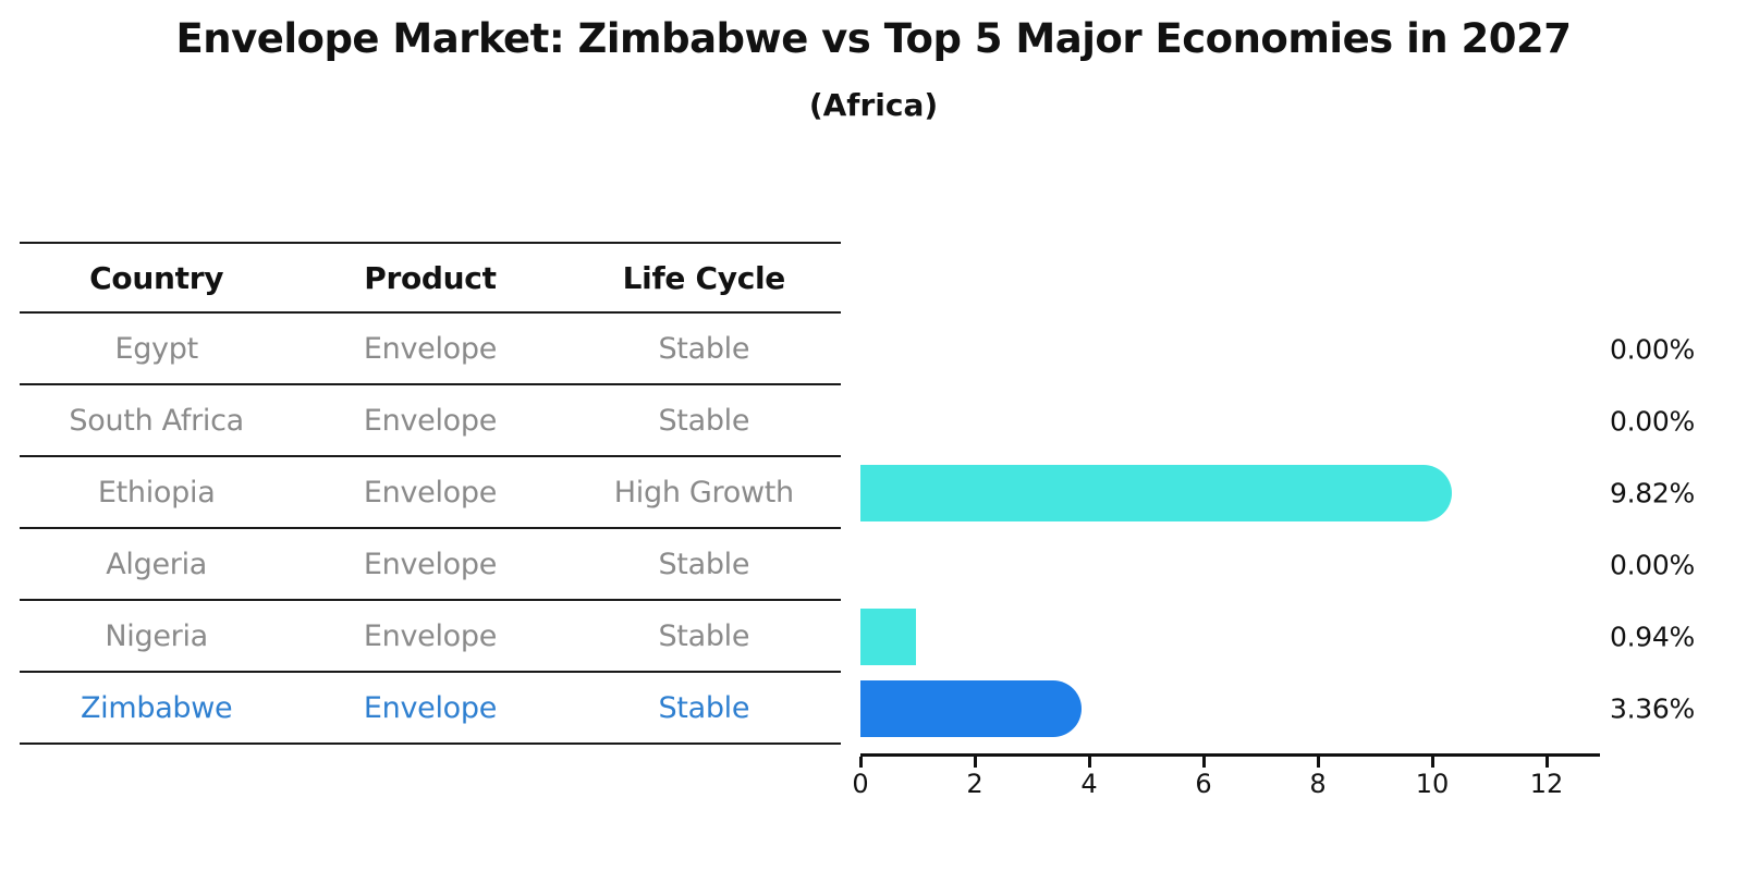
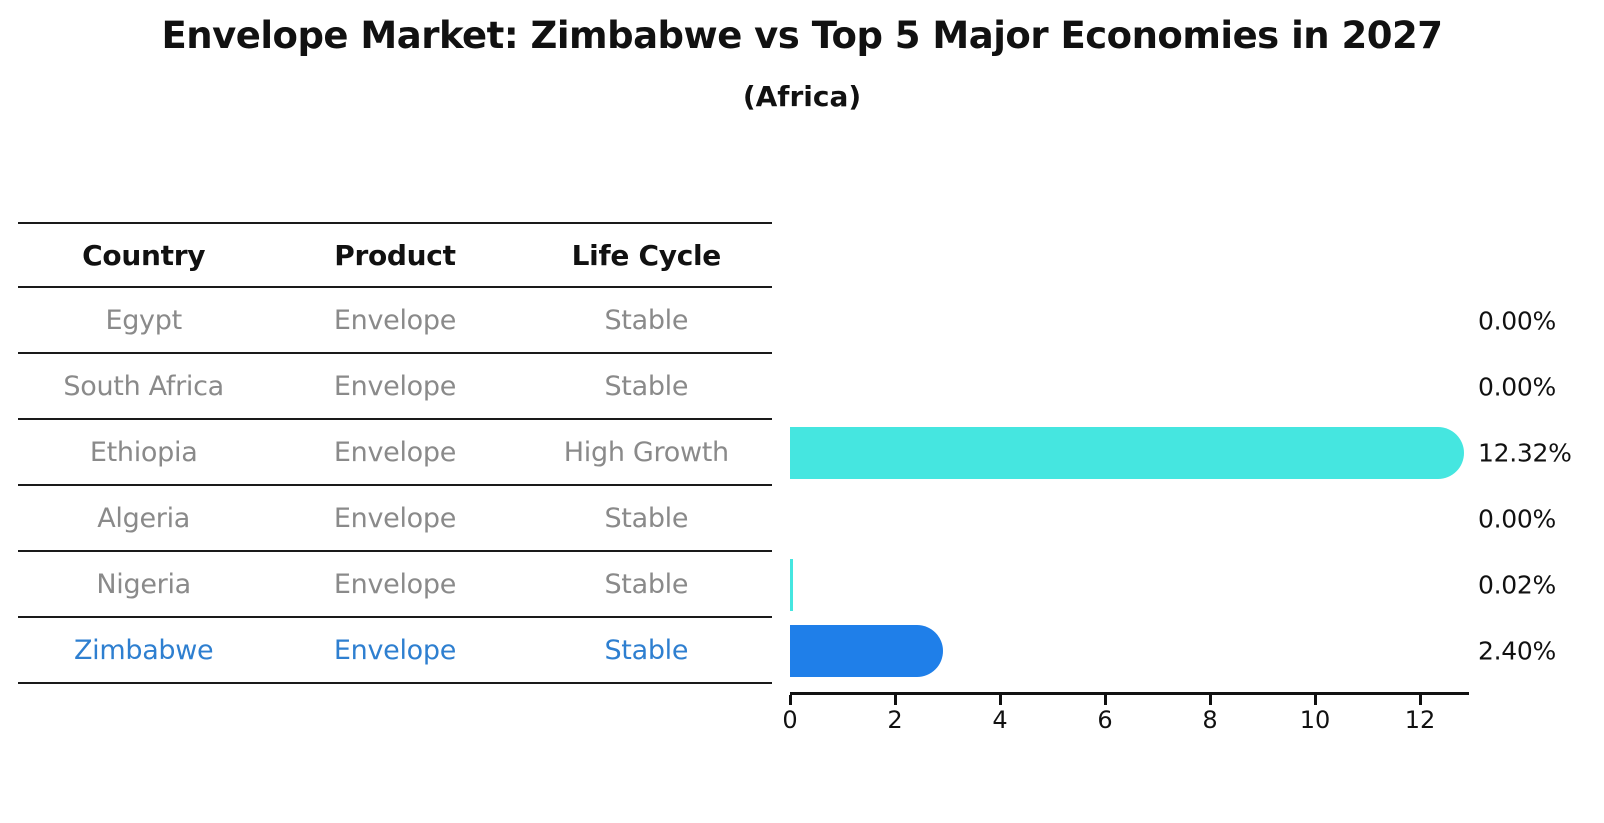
Ethiopia: 9.82% -> 12.32%
Nigeria: 0.94% -> 0.02%
Zimbabwe: 3.36% -> 2.40%
